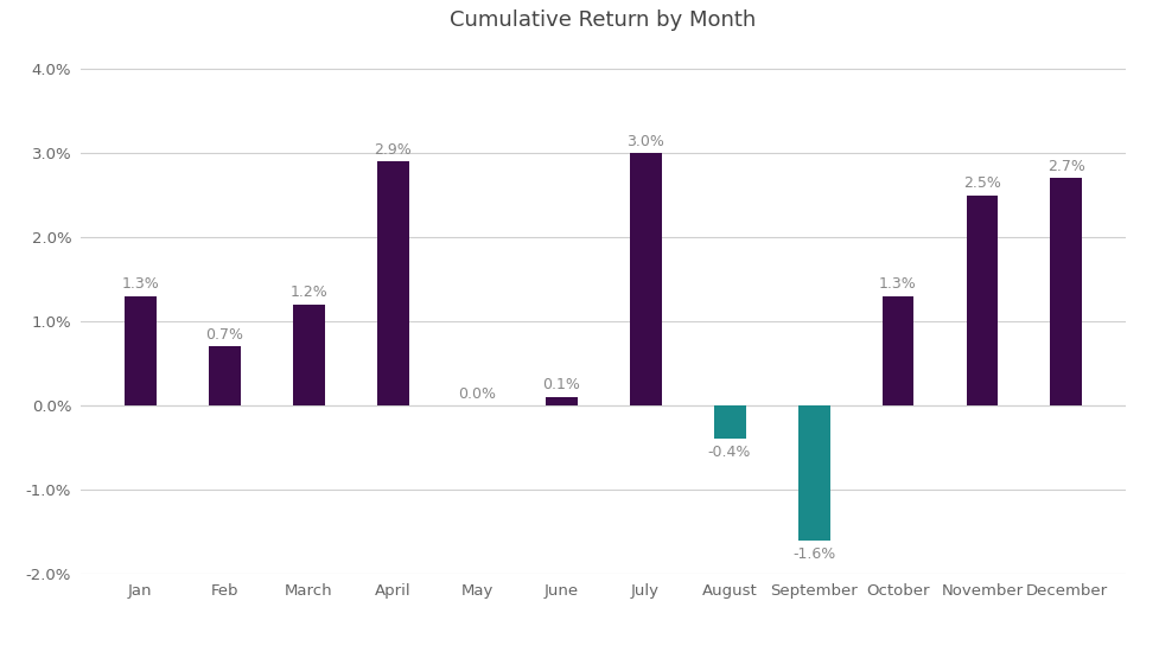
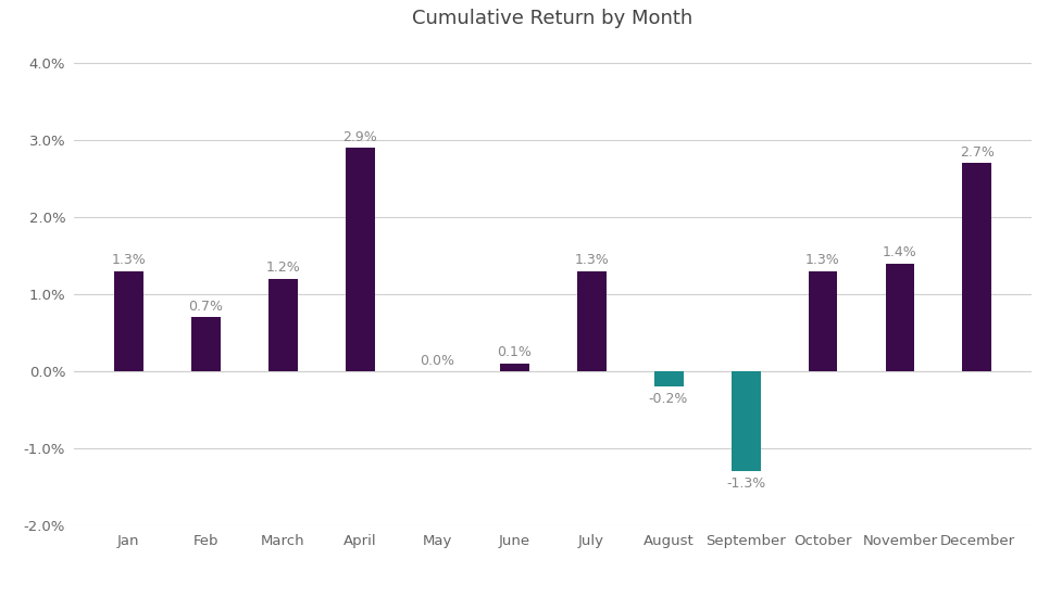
July: 3.0% -> 1.3%
August: -0.4% -> -0.2%
September: -1.6% -> -1.3%
November: 2.5% -> 1.4%
